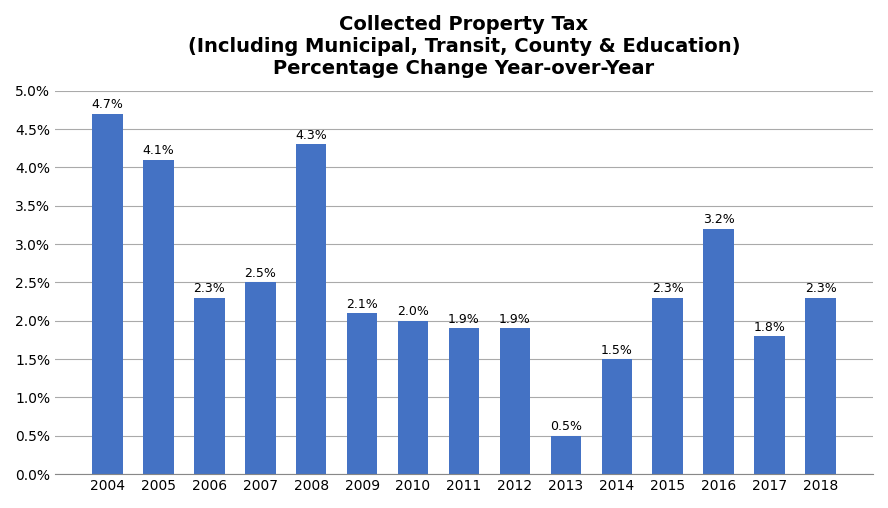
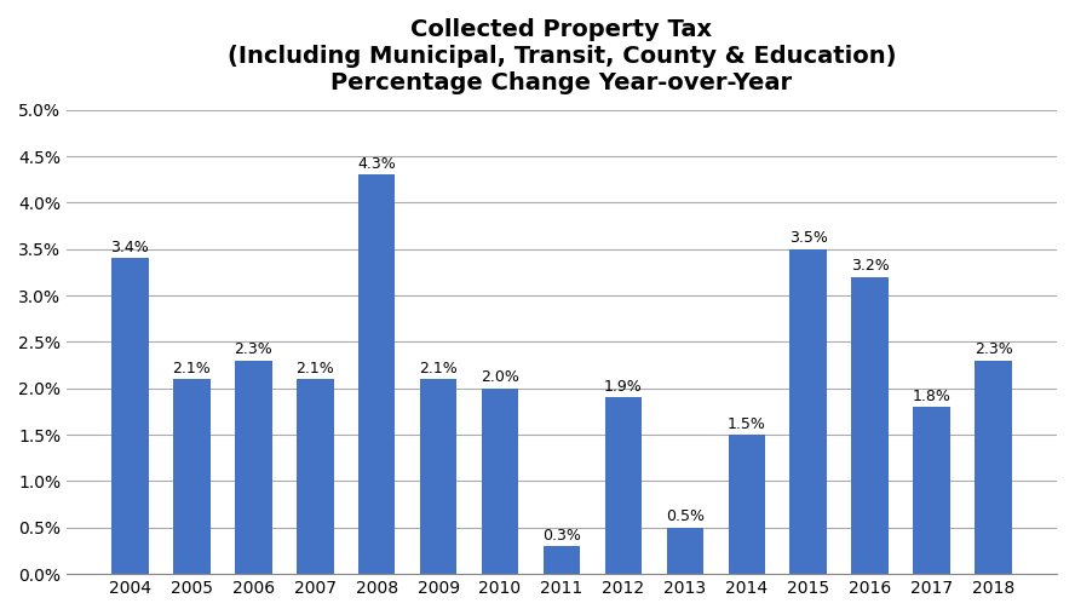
2004: 4.7% -> 3.4%
2005: 4.1% -> 2.1%
2007: 2.5% -> 2.1%
2011: 1.9% -> 0.3%
2015: 2.3% -> 3.5%
